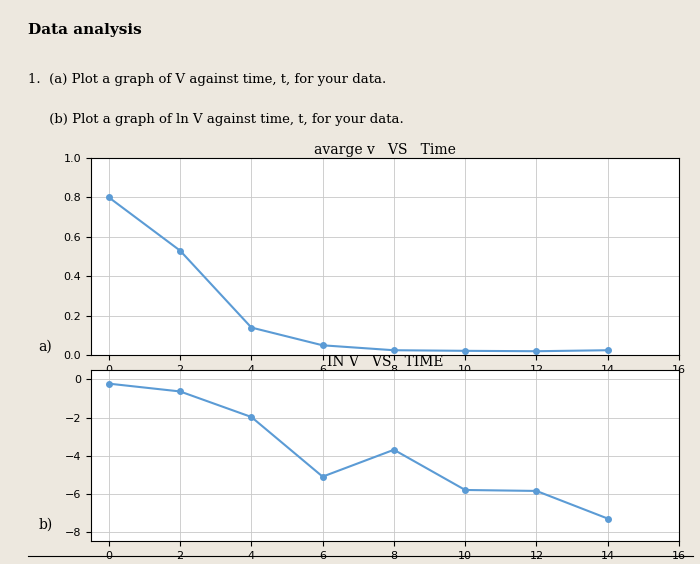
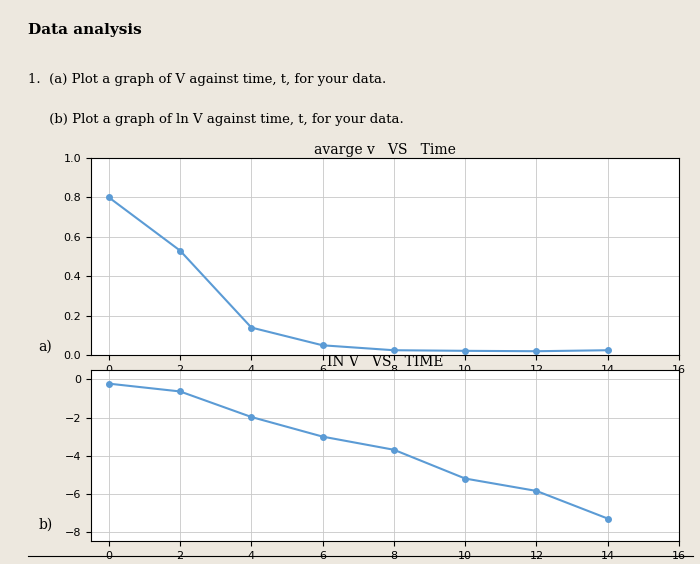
IN V VS TIME/6: -5.1 -> -3.0
IN V VS TIME/10: -5.8 -> -5.2
